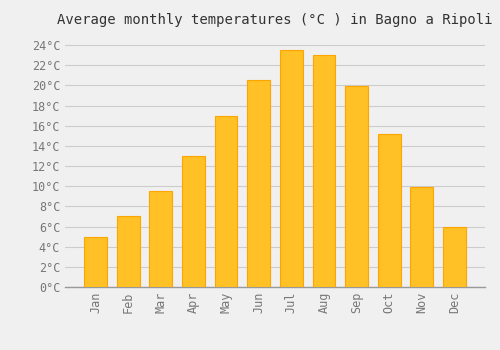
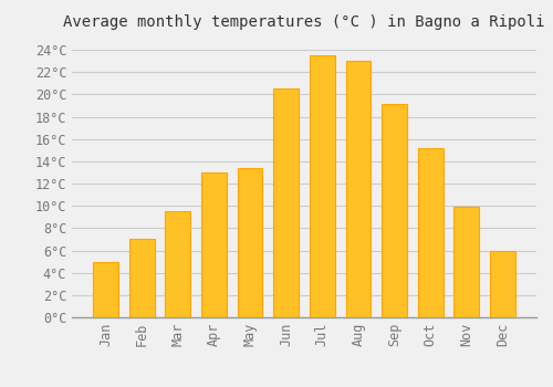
May: 17.0°C -> 13.4°C
Sep: 19.9°C -> 19.1°C
